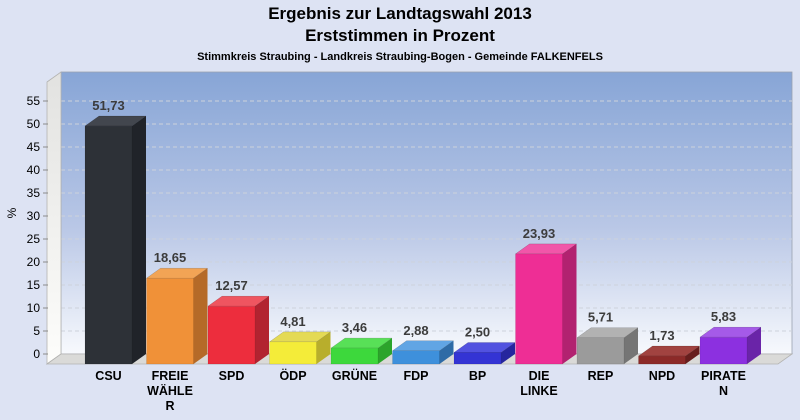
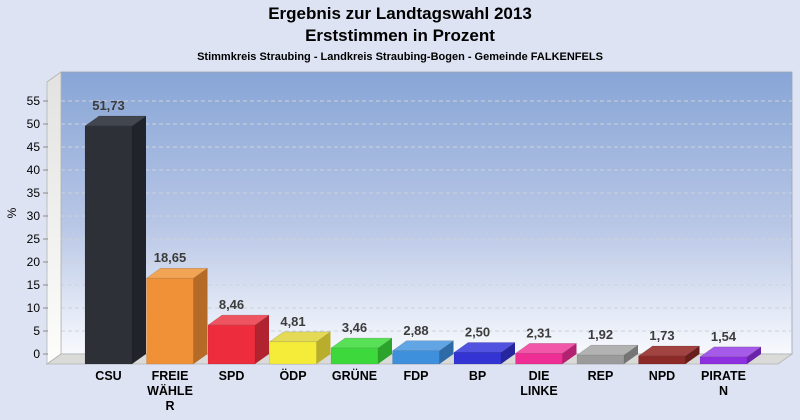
SPD: 12,57 -> 8,46
DIE LINKE: 23,93 -> 2,31
REP: 5,71 -> 1,92
PIRATEN: 5,83 -> 1,54
